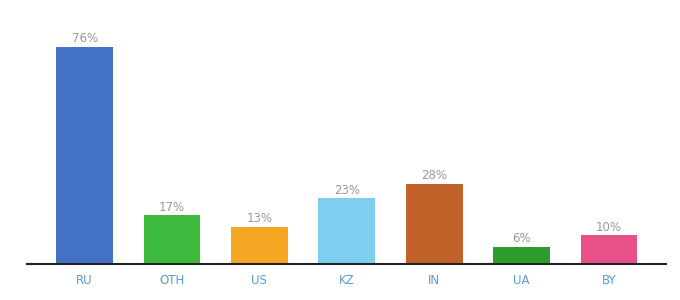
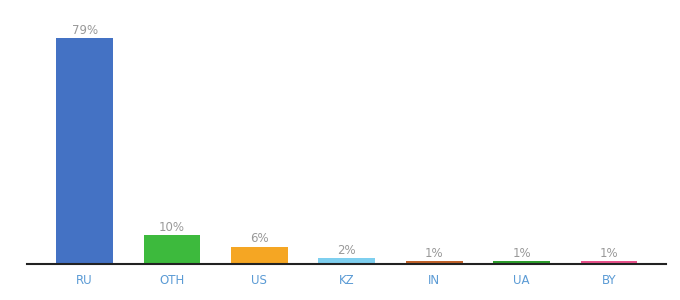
RU: 76% -> 79%
OTH: 17% -> 10%
US: 13% -> 6%
KZ: 23% -> 2%
IN: 28% -> 1%
UA: 6% -> 1%
BY: 10% -> 1%
